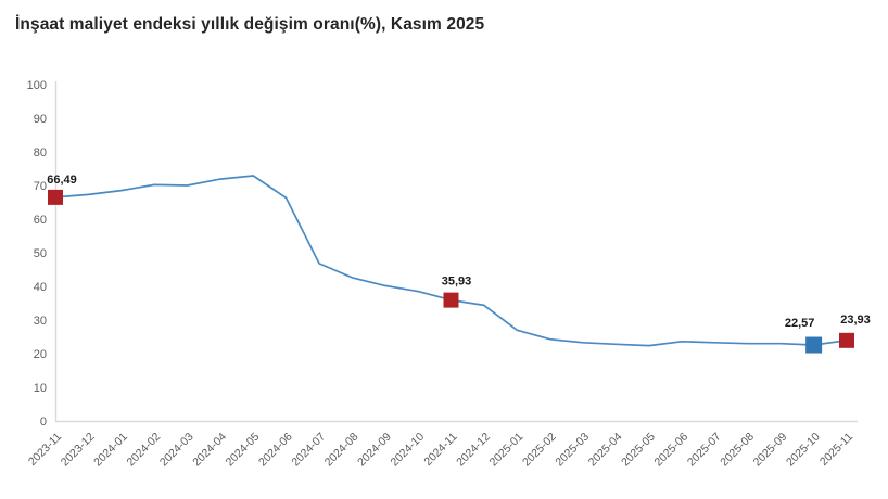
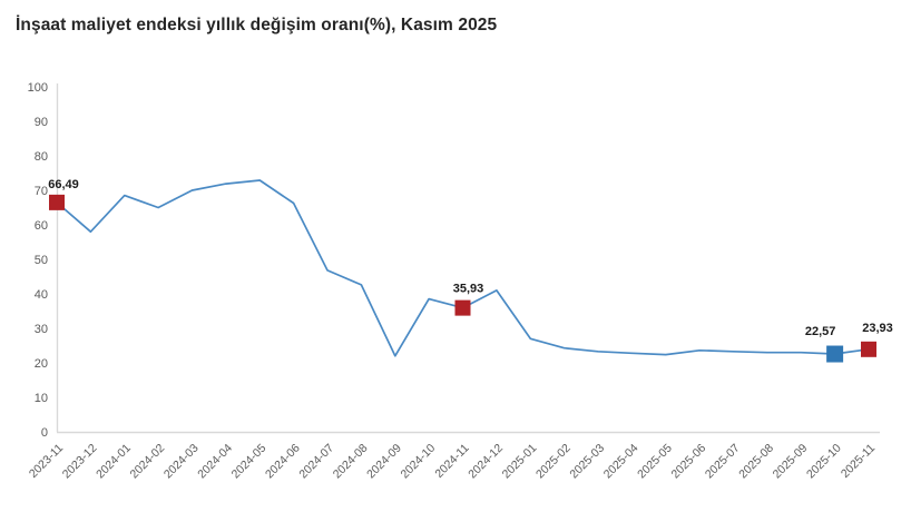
2023-12: 67 -> 58
2024-02: 70 -> 65
2024-09: 40 -> 22
2024-12: 34 -> 41
